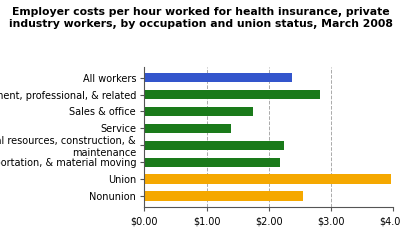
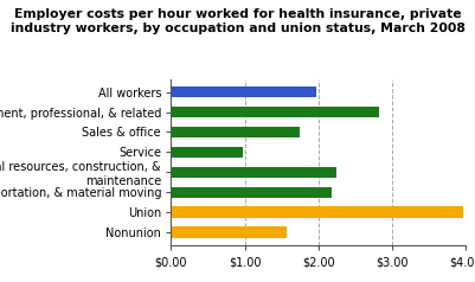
All workers: $2.38 -> $1.97
Service: $1.40 -> $0.97
Nonunion: $2.56 -> $1.57
